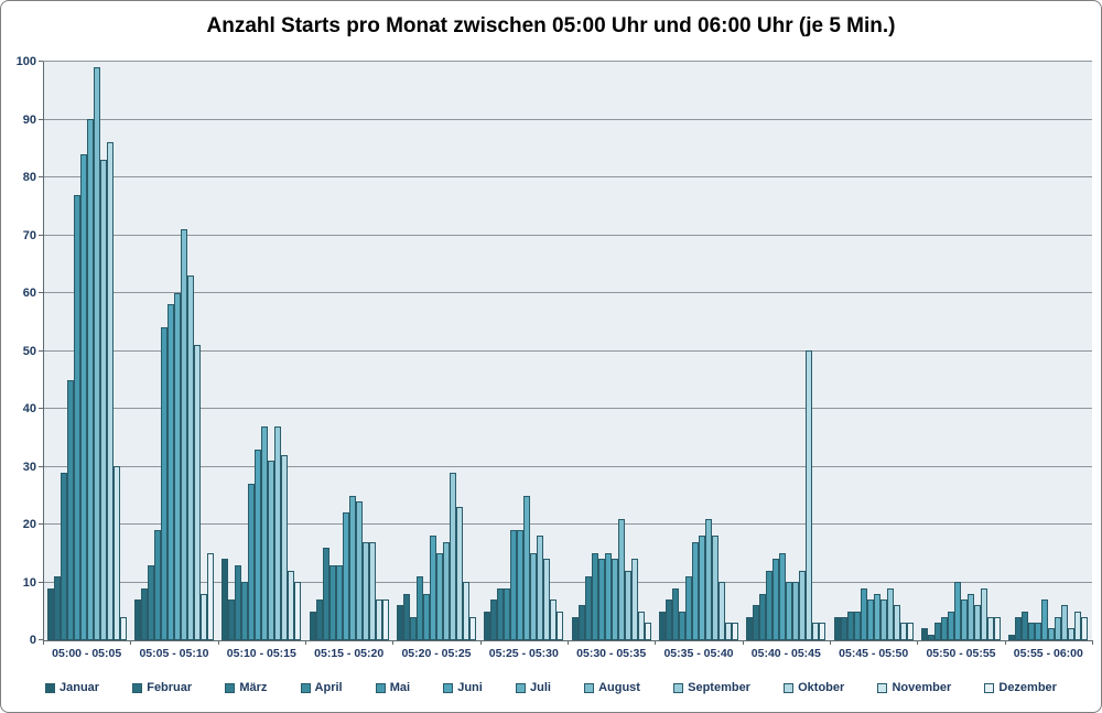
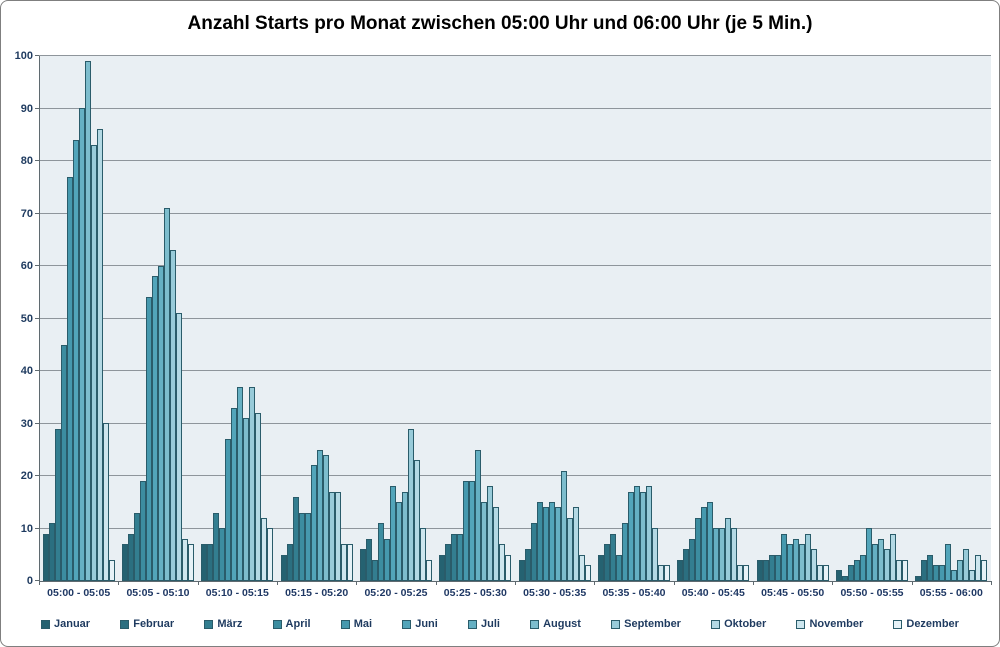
Dezember/05:05 - 05:10: 15 -> 7
Januar/05:10 - 05:15: 14 -> 7
August/05:35 - 05:40: 21 -> 17
Oktober/05:40 - 05:45: 50 -> 10
